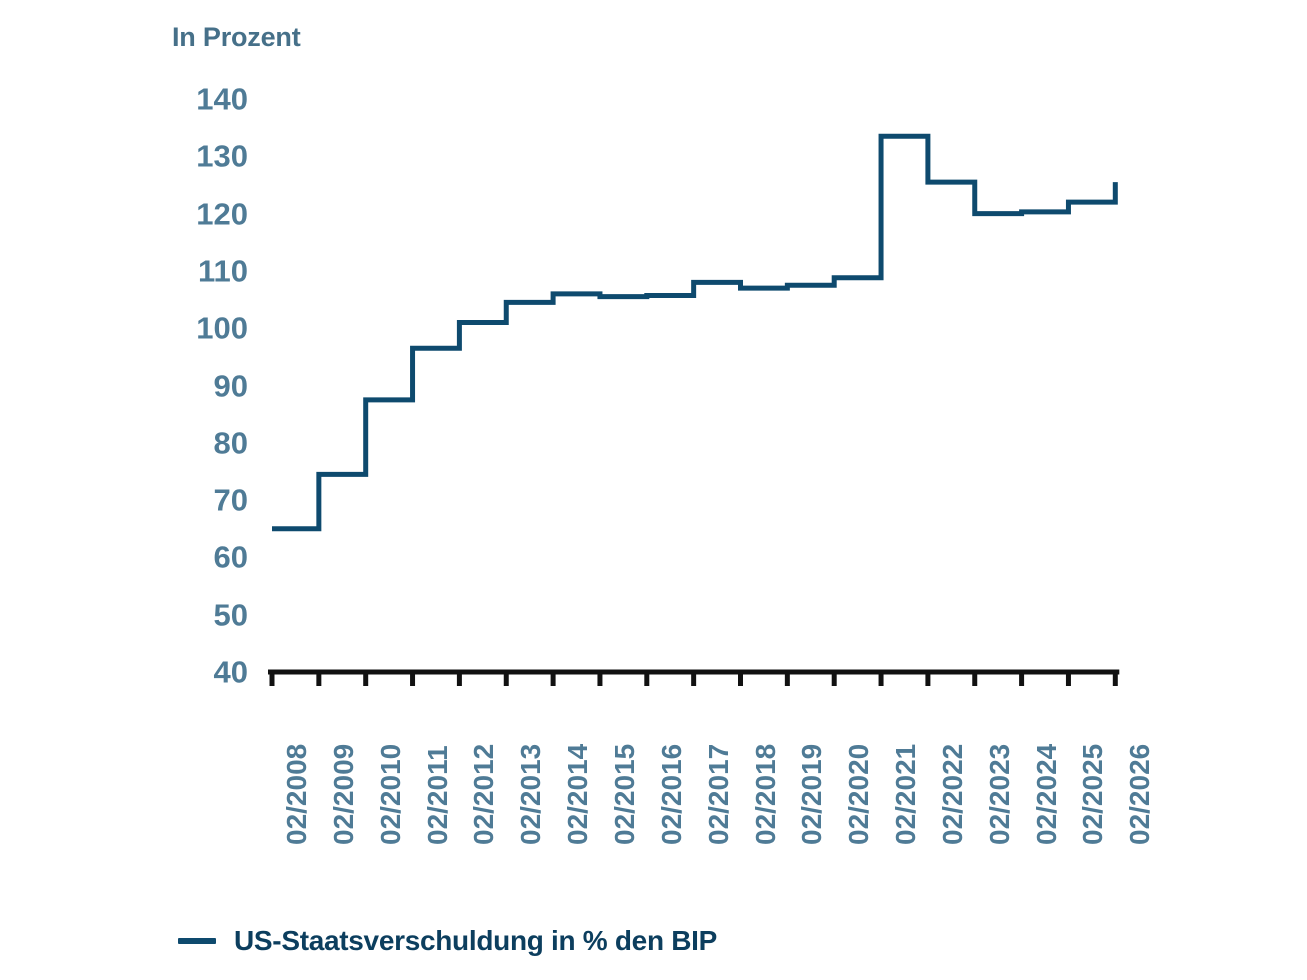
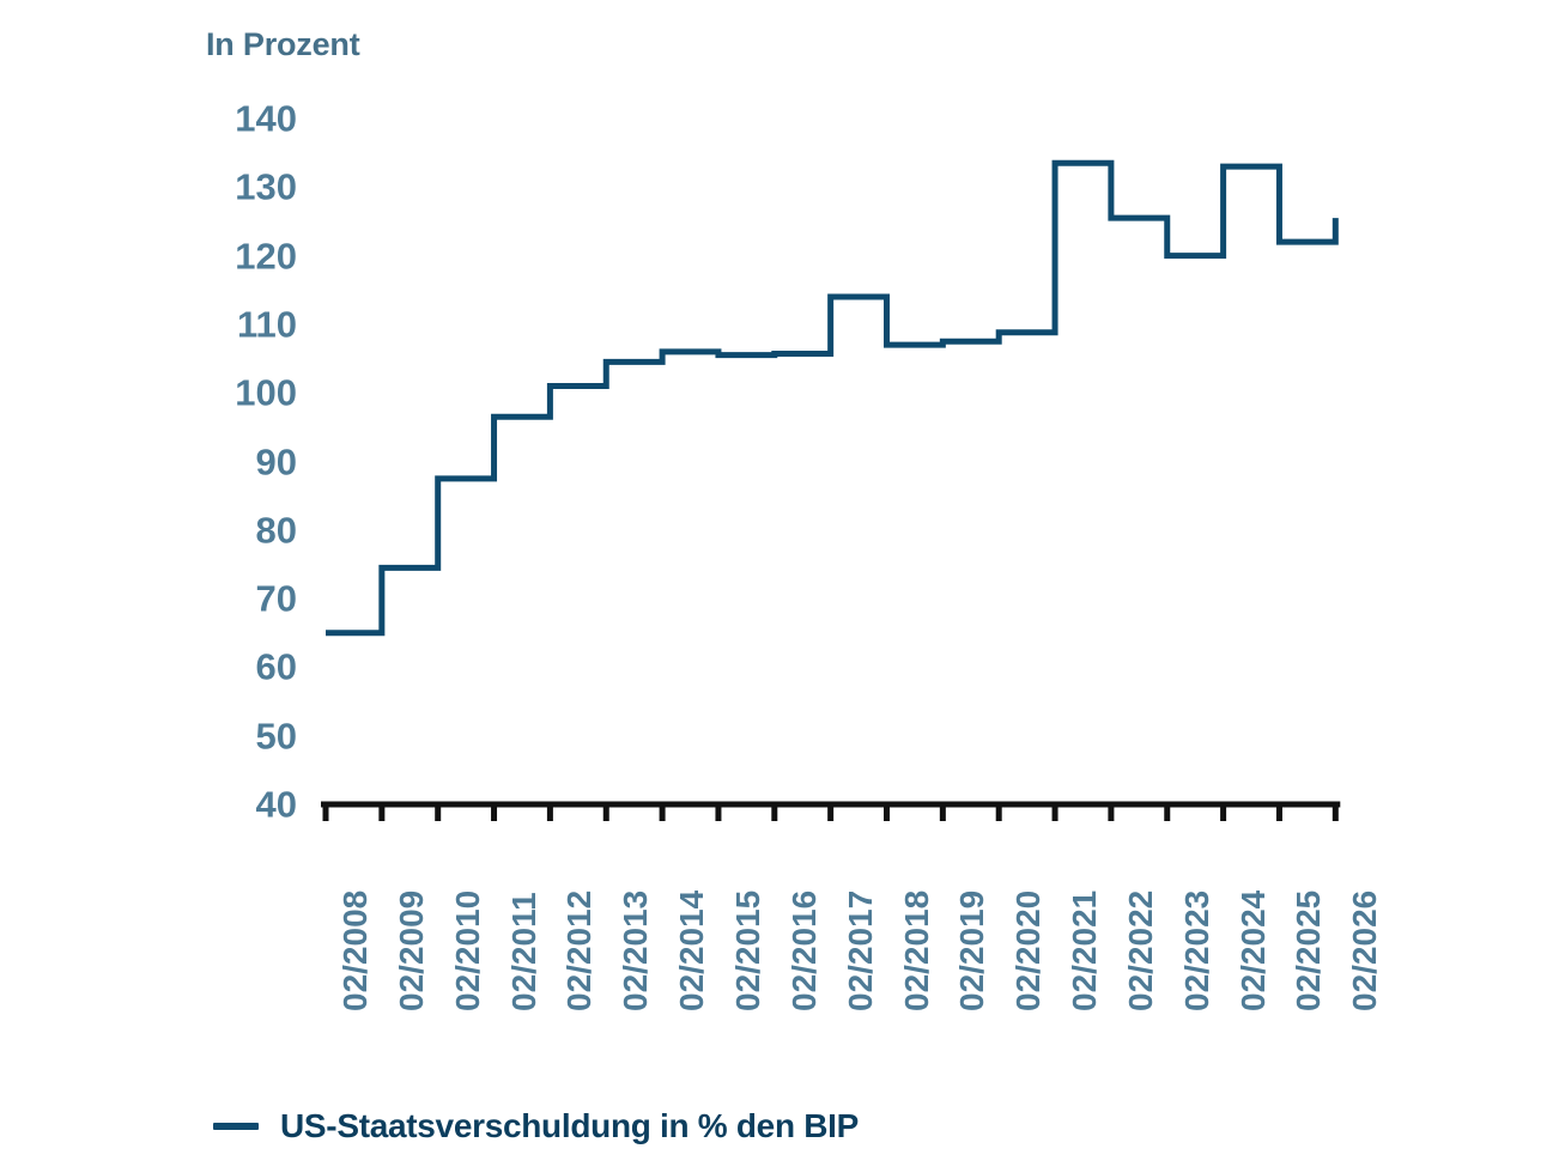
02/2017: 108 -> 114
02/2024: 120 -> 133
